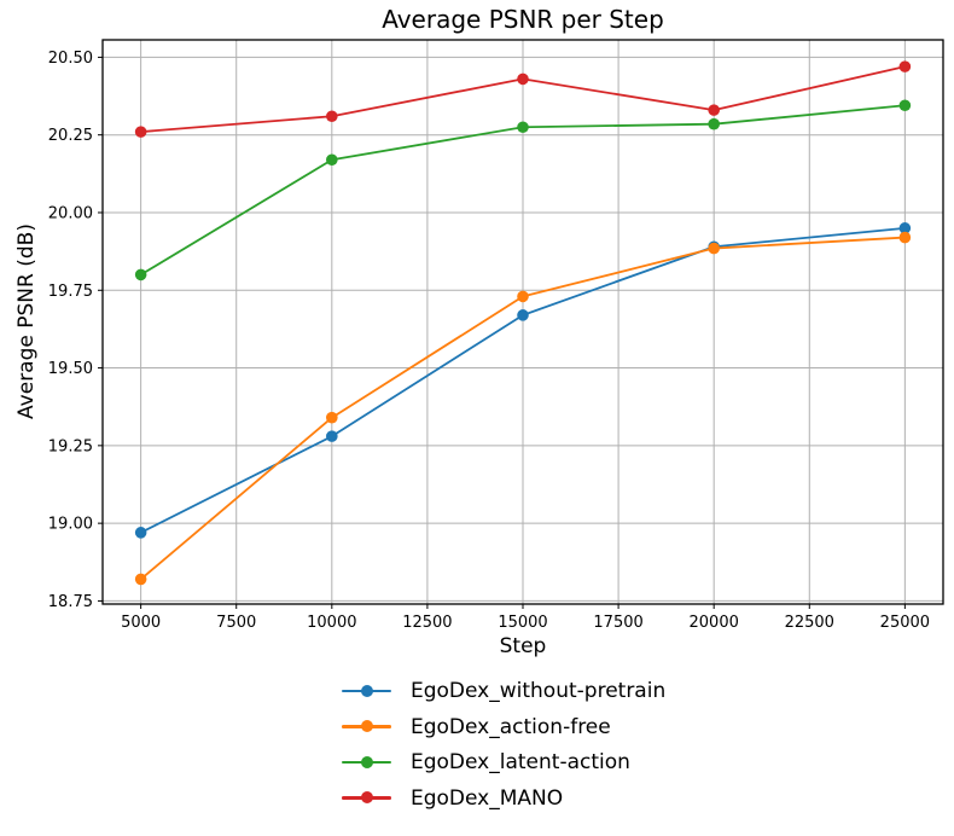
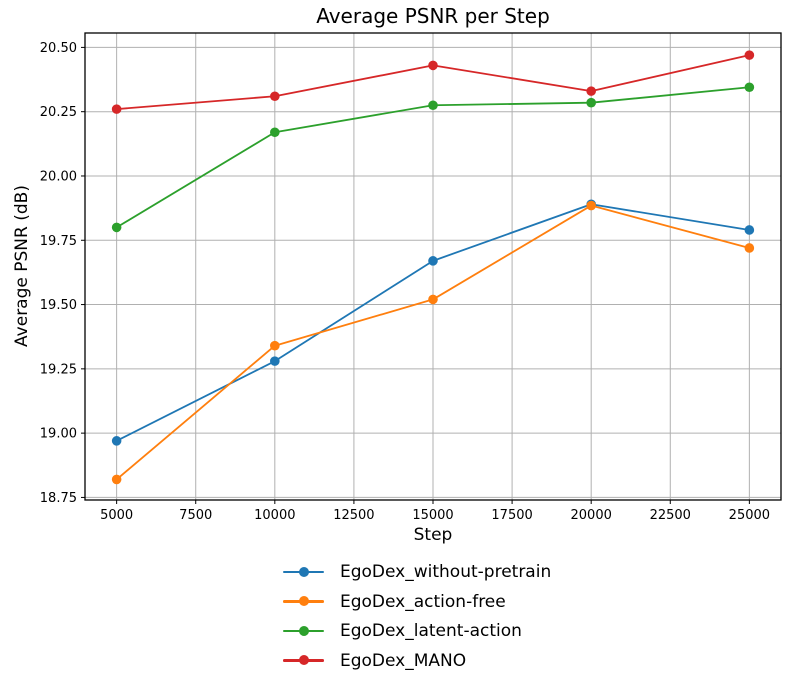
EgoDex_action-free/15000: 19.73 -> 19.52
EgoDex_without-pretrain/25000: 19.95 -> 19.79
EgoDex_action-free/25000: 19.92 -> 19.72
